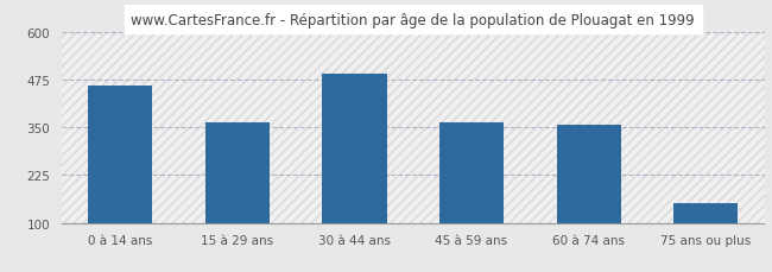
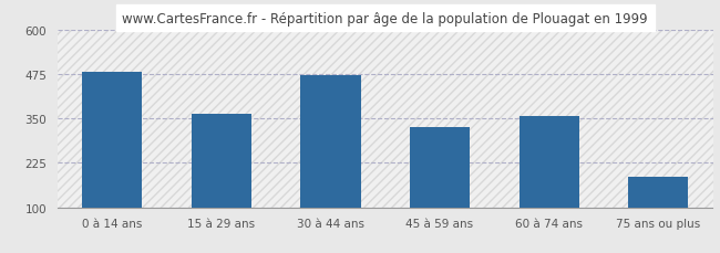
0 à 14 ans: 460 -> 480
30 à 44 ans: 490 -> 470
45 à 59 ans: 362 -> 325
75 ans ou plus: 152 -> 185
